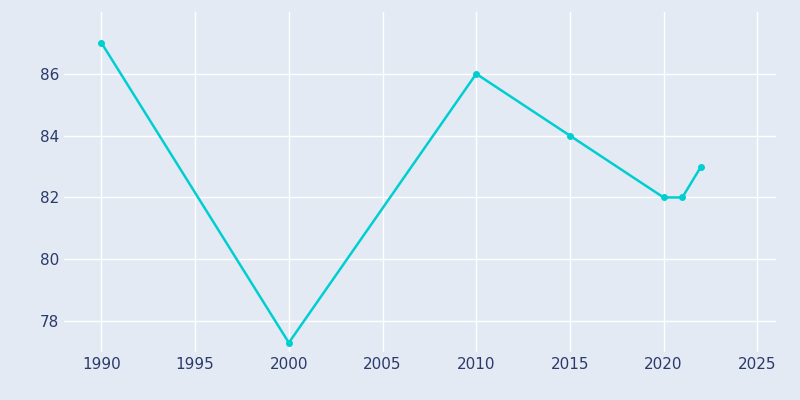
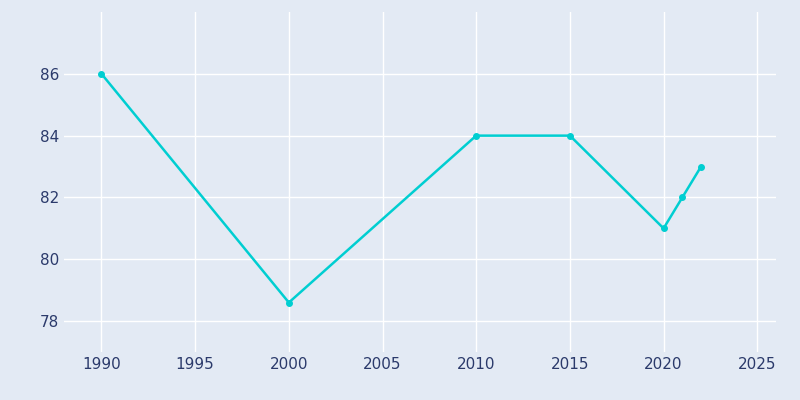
1990: 87.0 -> 86.0
2000: 77.3 -> 78.6
2010: 86.0 -> 84.0
2020: 82.0 -> 81.0
